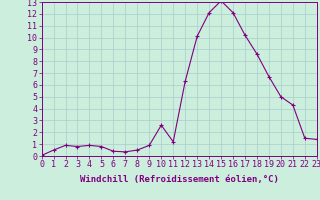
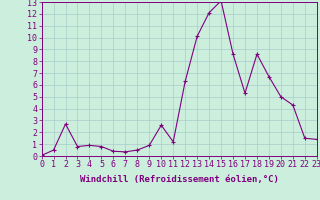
2: 0.9 -> 2.7
16: 12.1 -> 8.6
17: 10.2 -> 5.3
